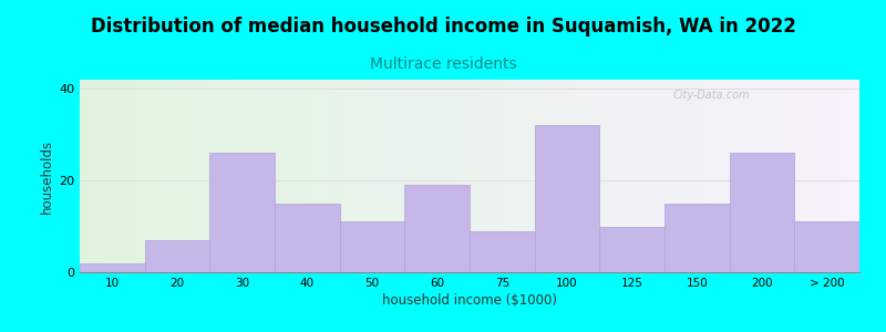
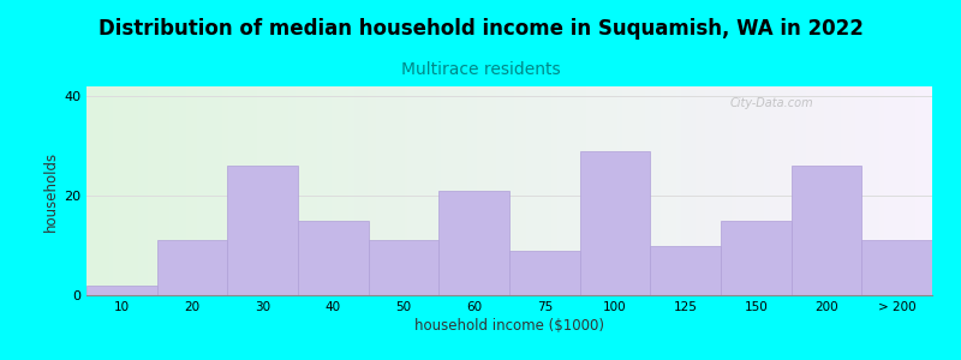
20: 7 -> 11
60: 19 -> 21
100: 32 -> 29
